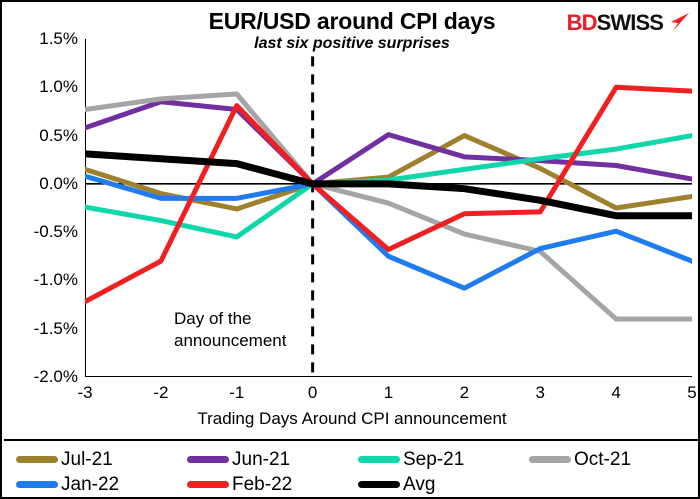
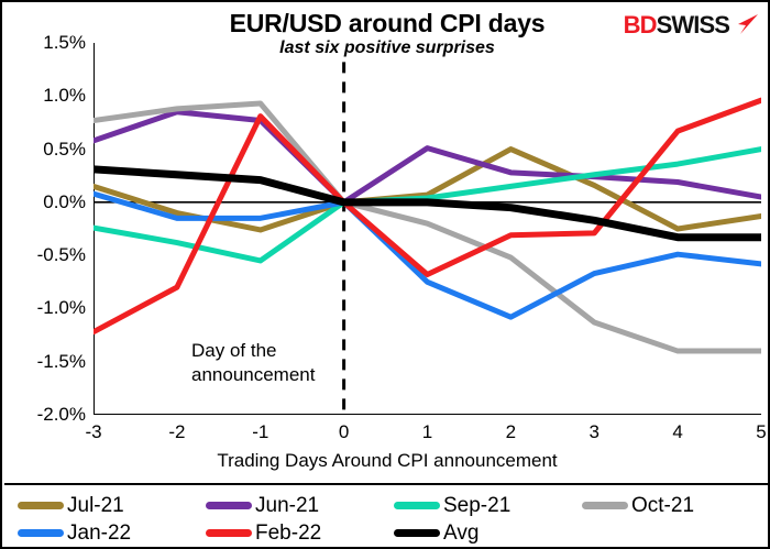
Oct-21/3: -0.7% -> -1.1%
Feb-22/4: 1.0% -> 0.7%
Jan-22/5: -0.8% -> -0.6%
